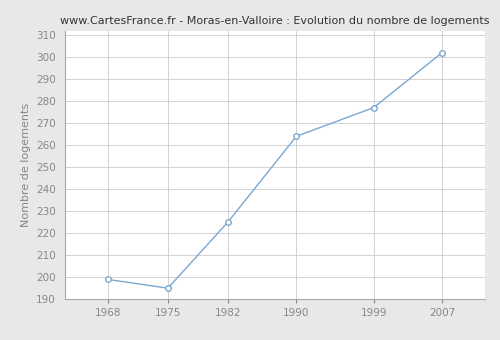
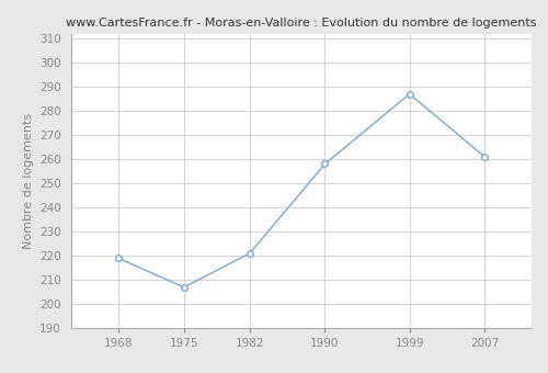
1968: 199 -> 219
1975: 195 -> 207
1982: 225 -> 221
1990: 264 -> 258
1999: 277 -> 287
2007: 302 -> 261
